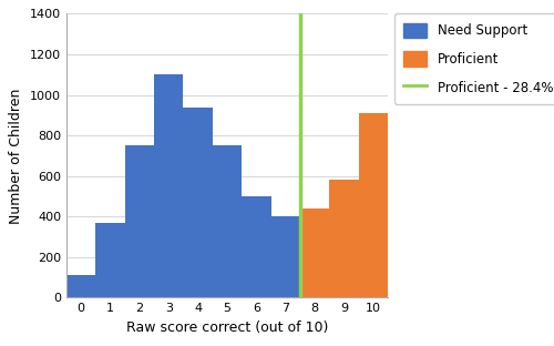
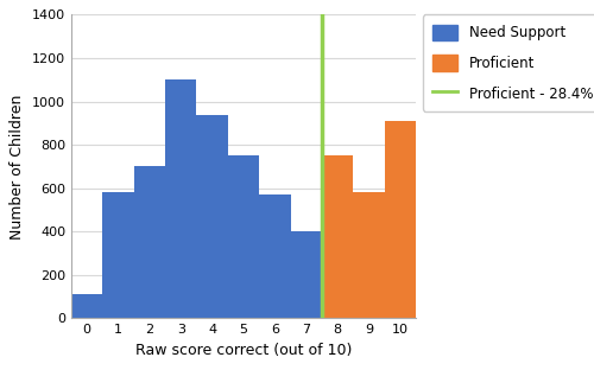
1: 370 -> 580
2: 750 -> 700
6: 500 -> 570
8: 440 -> 750
